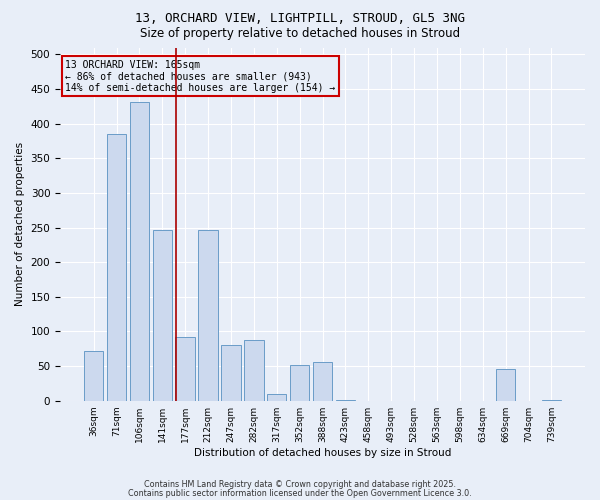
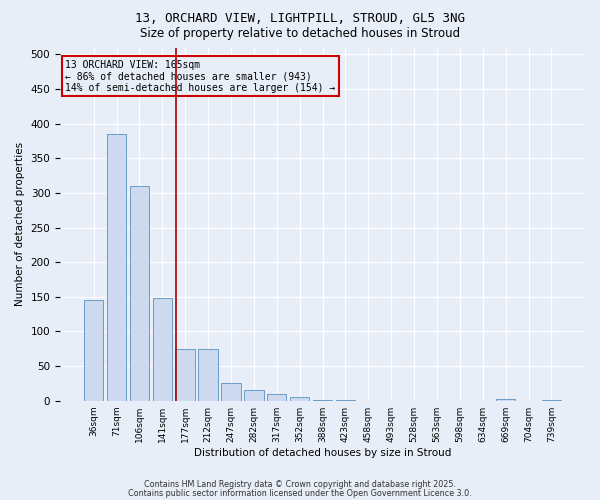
36sqm: 72 -> 145
106sqm: 432 -> 310
141sqm: 246 -> 148
177sqm: 92 -> 75
212sqm: 246 -> 75
247sqm: 80 -> 25
282sqm: 88 -> 15
352sqm: 52 -> 5
388sqm: 56 -> 1
669sqm: 46 -> 2
